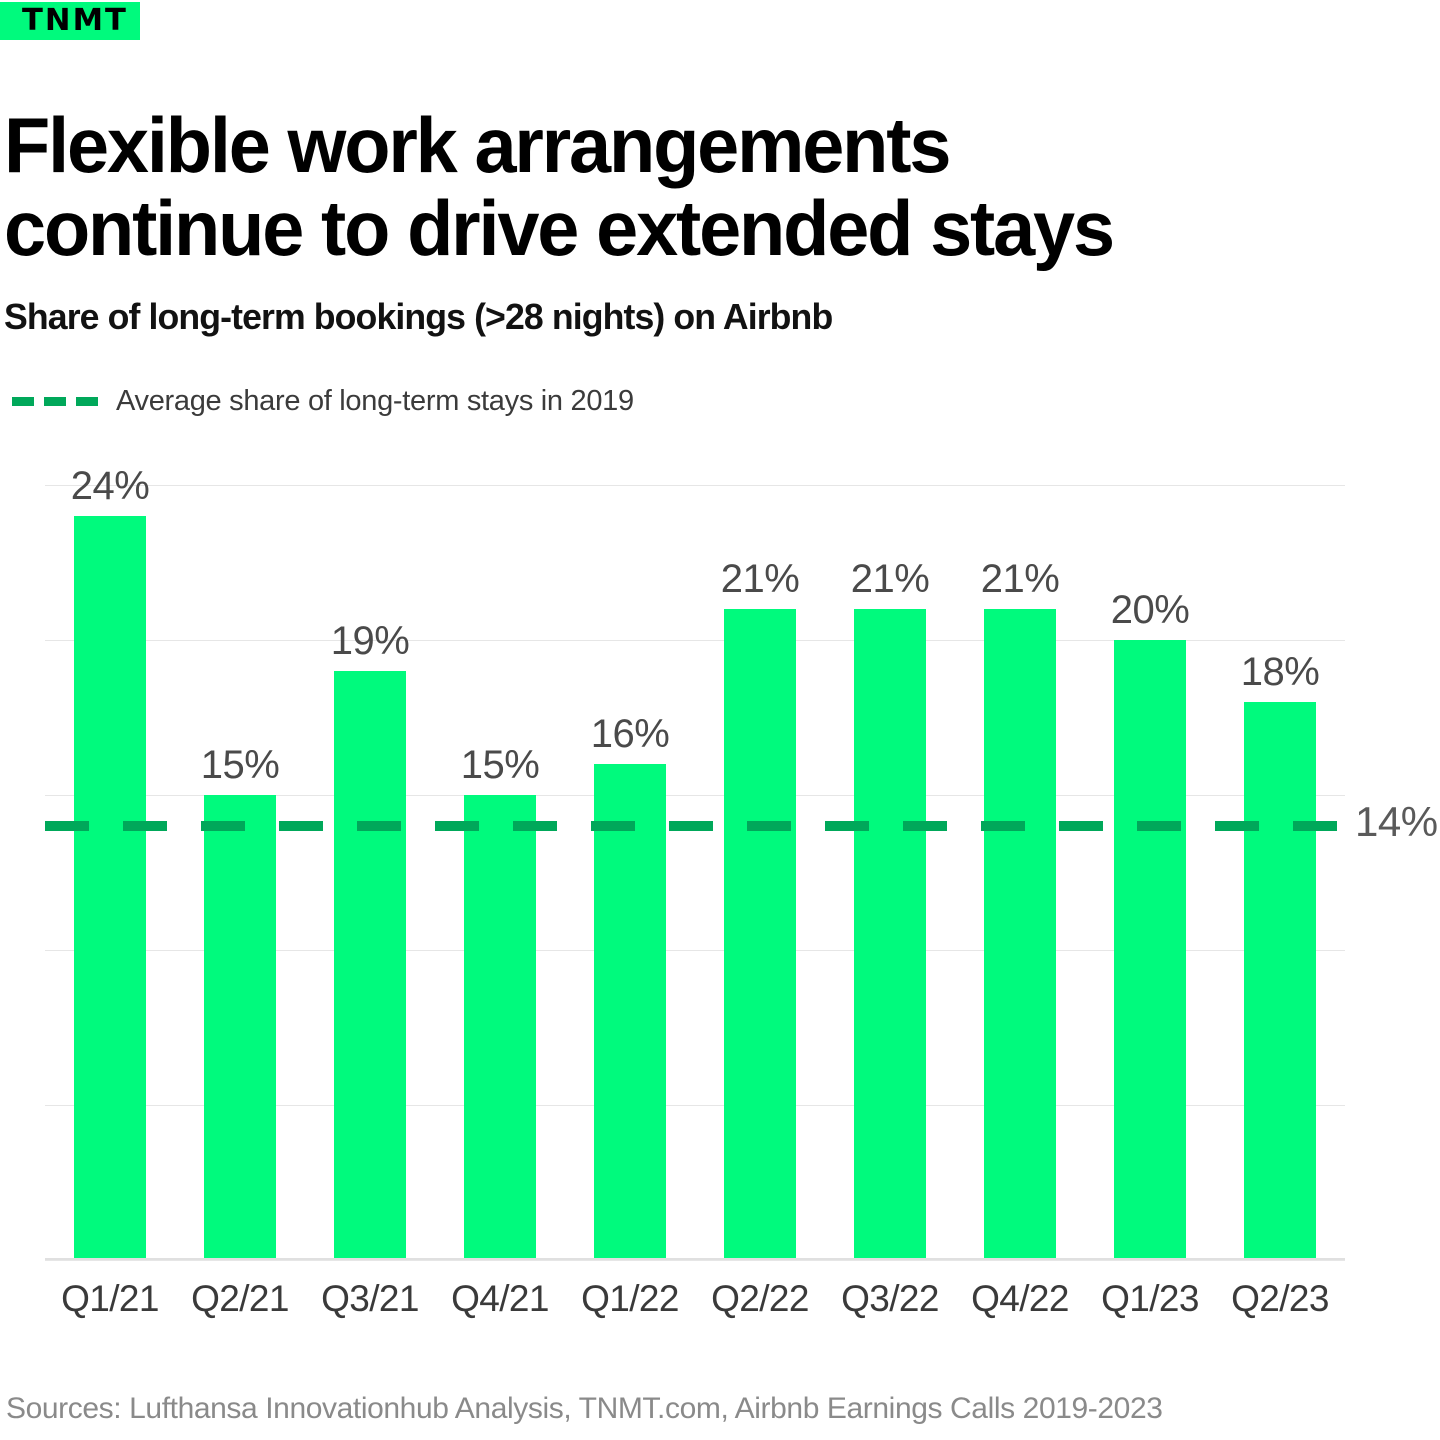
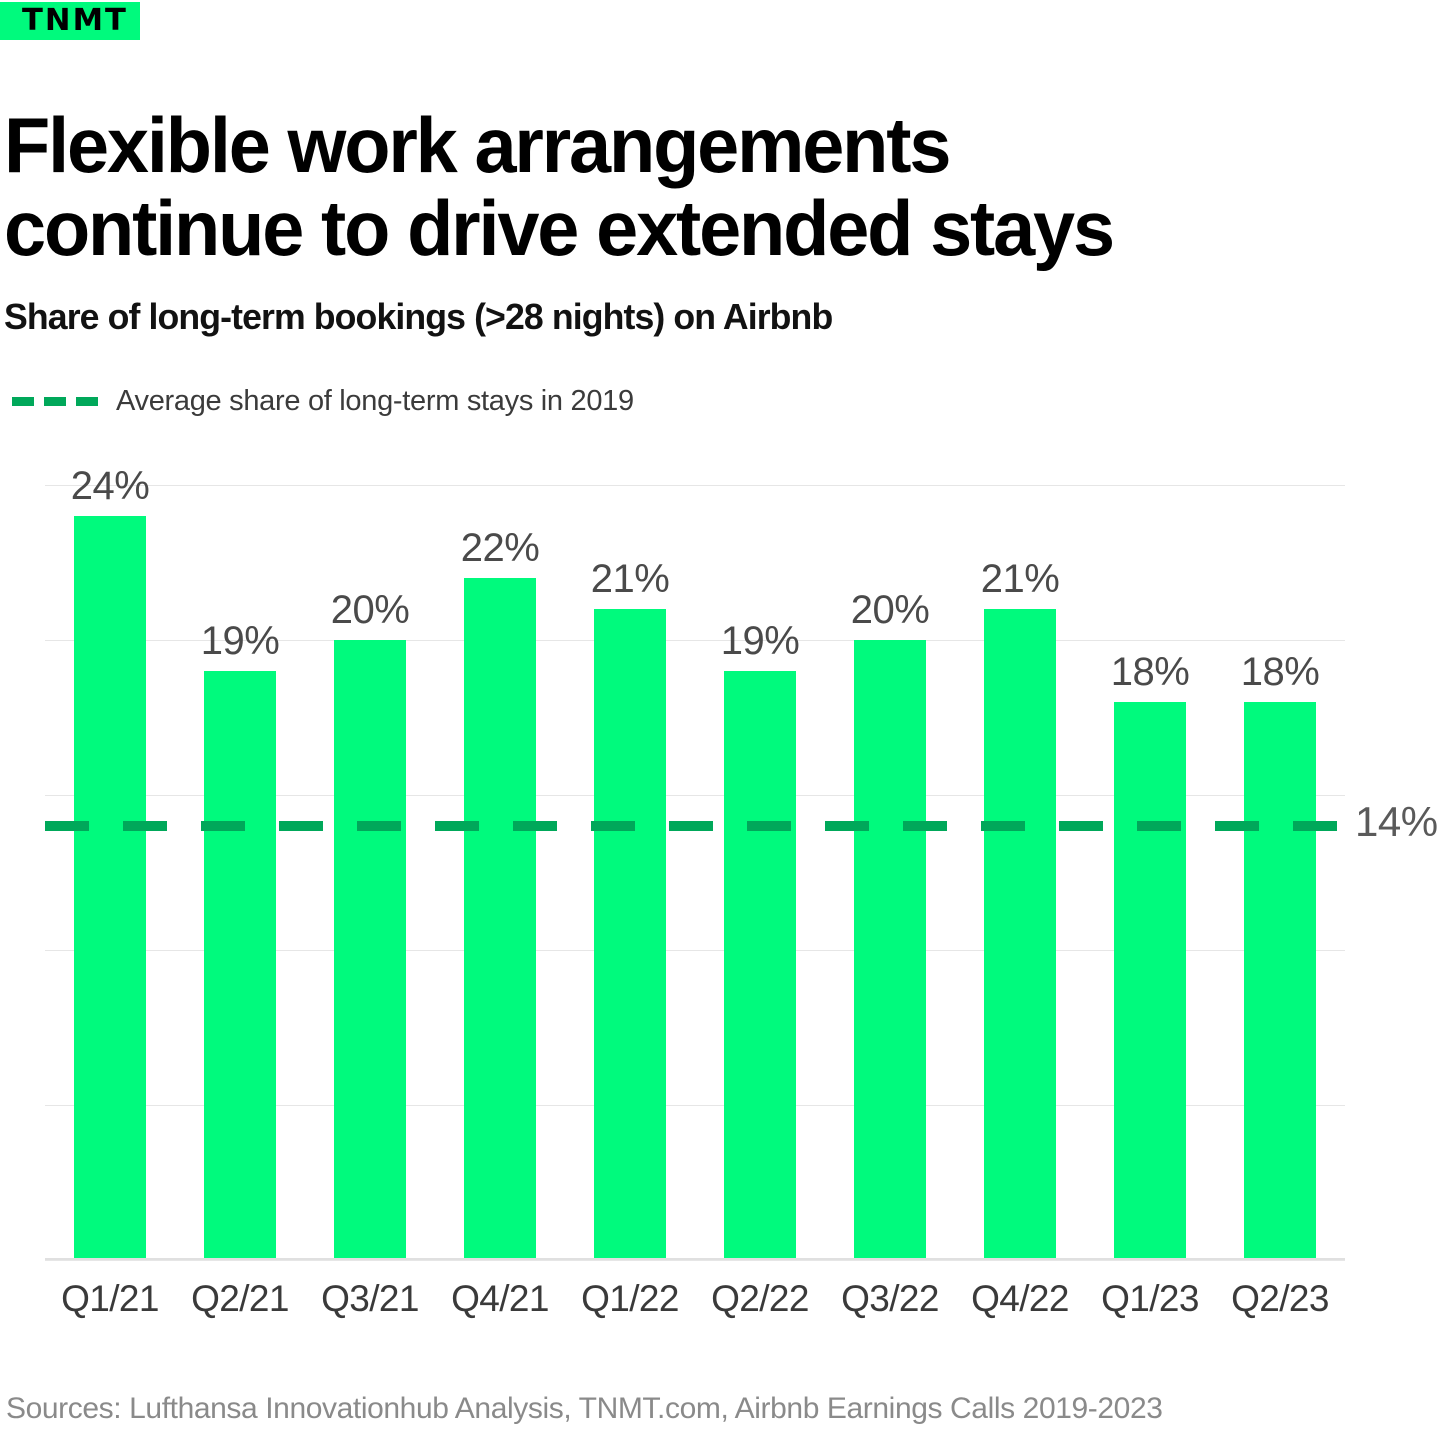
Q2/21: 15% -> 19%
Q3/21: 19% -> 20%
Q4/21: 15% -> 22%
Q1/22: 16% -> 21%
Q2/22: 21% -> 19%
Q3/22: 21% -> 20%
Q1/23: 20% -> 18%
